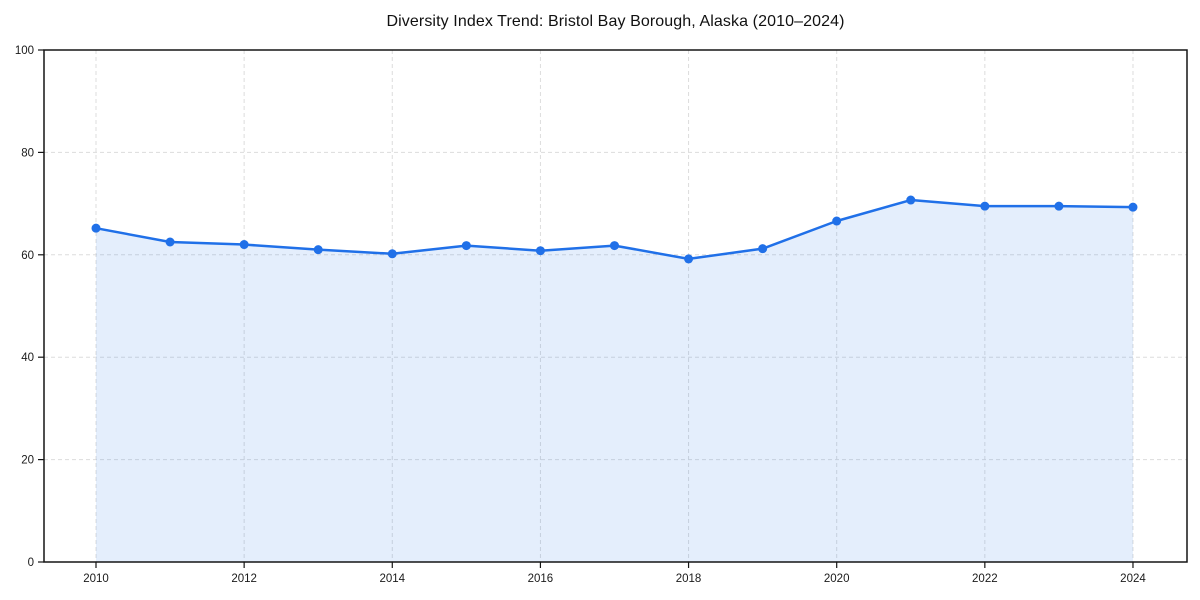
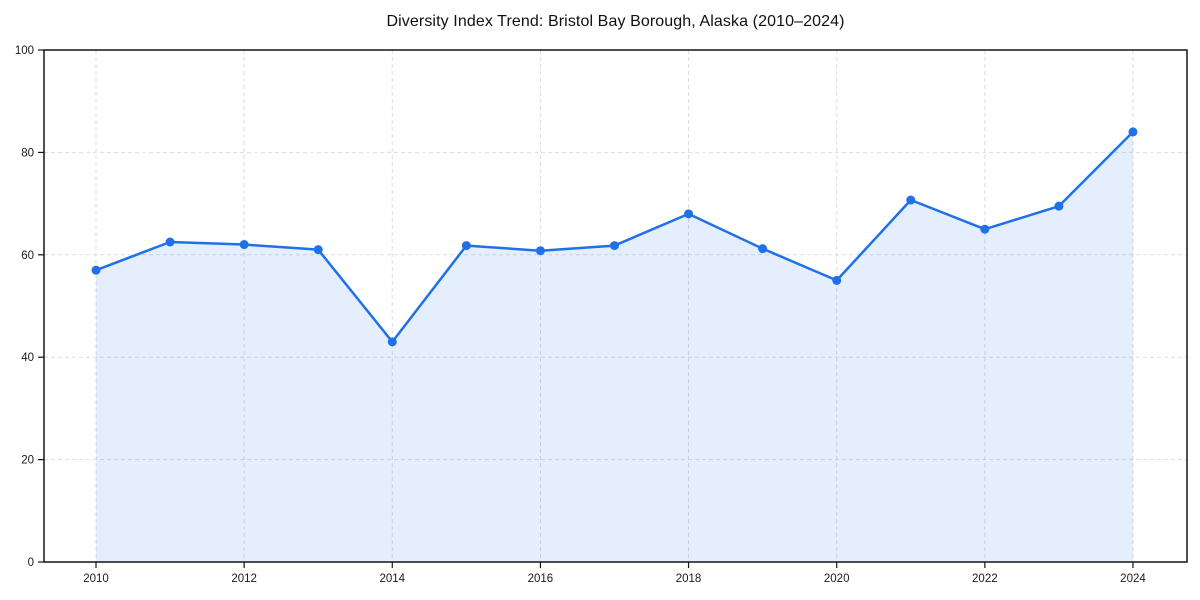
2010: 65 -> 57
2014: 60 -> 43
2018: 59 -> 68
2020: 67 -> 55
2022: 70 -> 65
2024: 69 -> 84
